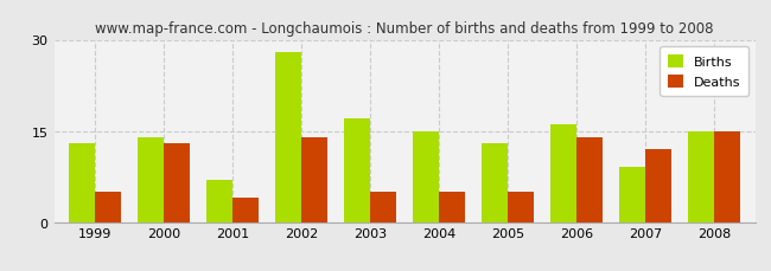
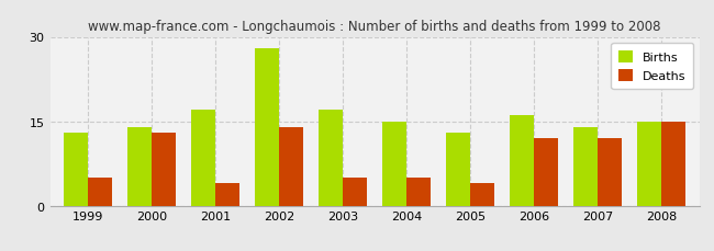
Births/2001: 7 -> 17
Deaths/2005: 5 -> 4
Deaths/2006: 14 -> 12
Births/2007: 9 -> 14
